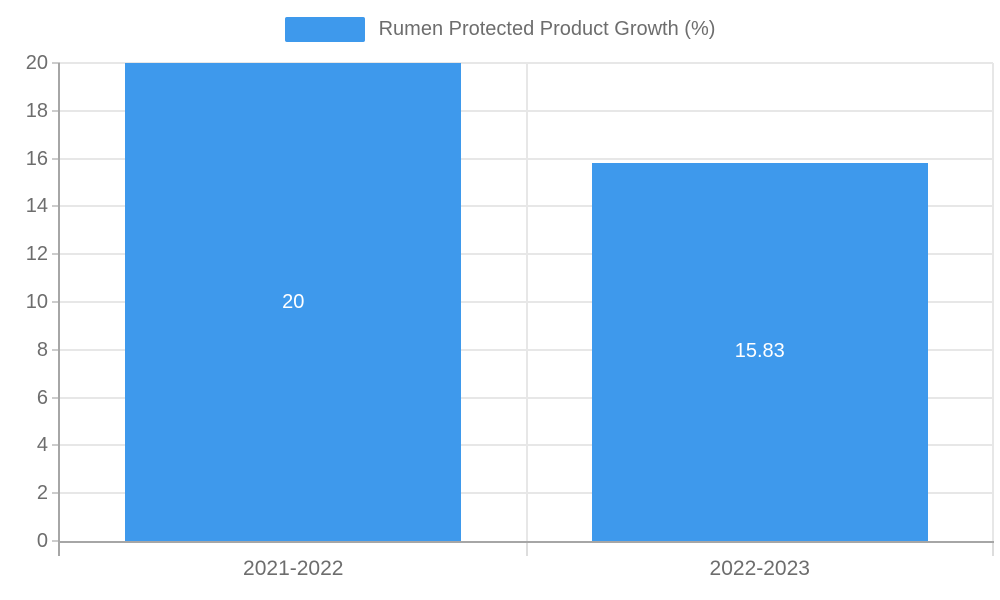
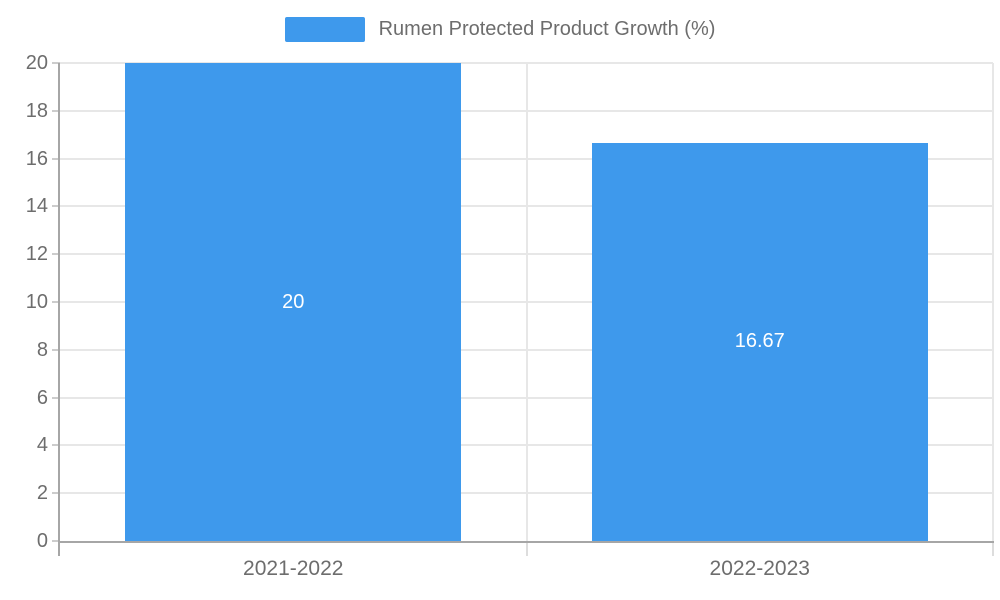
2022-2023: 15.83 -> 16.67
